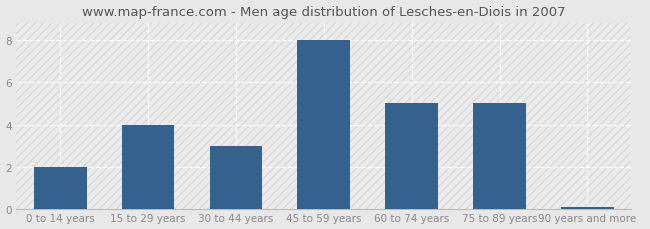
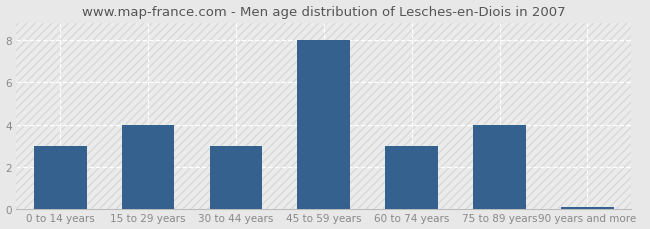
0 to 14 years: 2.0 -> 3.0
60 to 74 years: 5.0 -> 3.0
75 to 89 years: 5.0 -> 4.0
